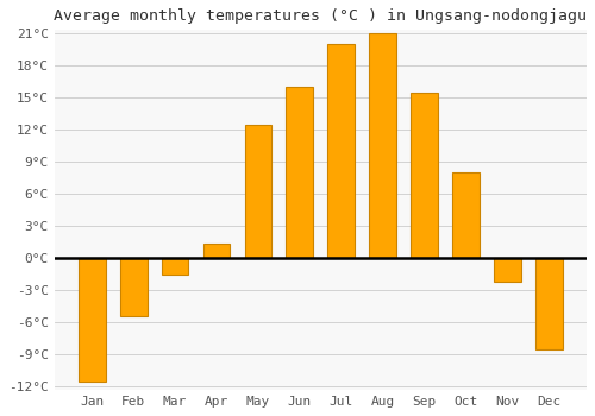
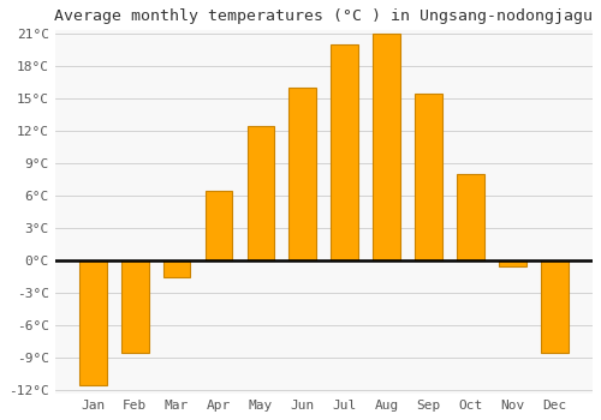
Feb: -5.4°C -> -8.5°C
Apr: 1.4°C -> 6.5°C
Nov: -2.2°C -> -0.5°C
